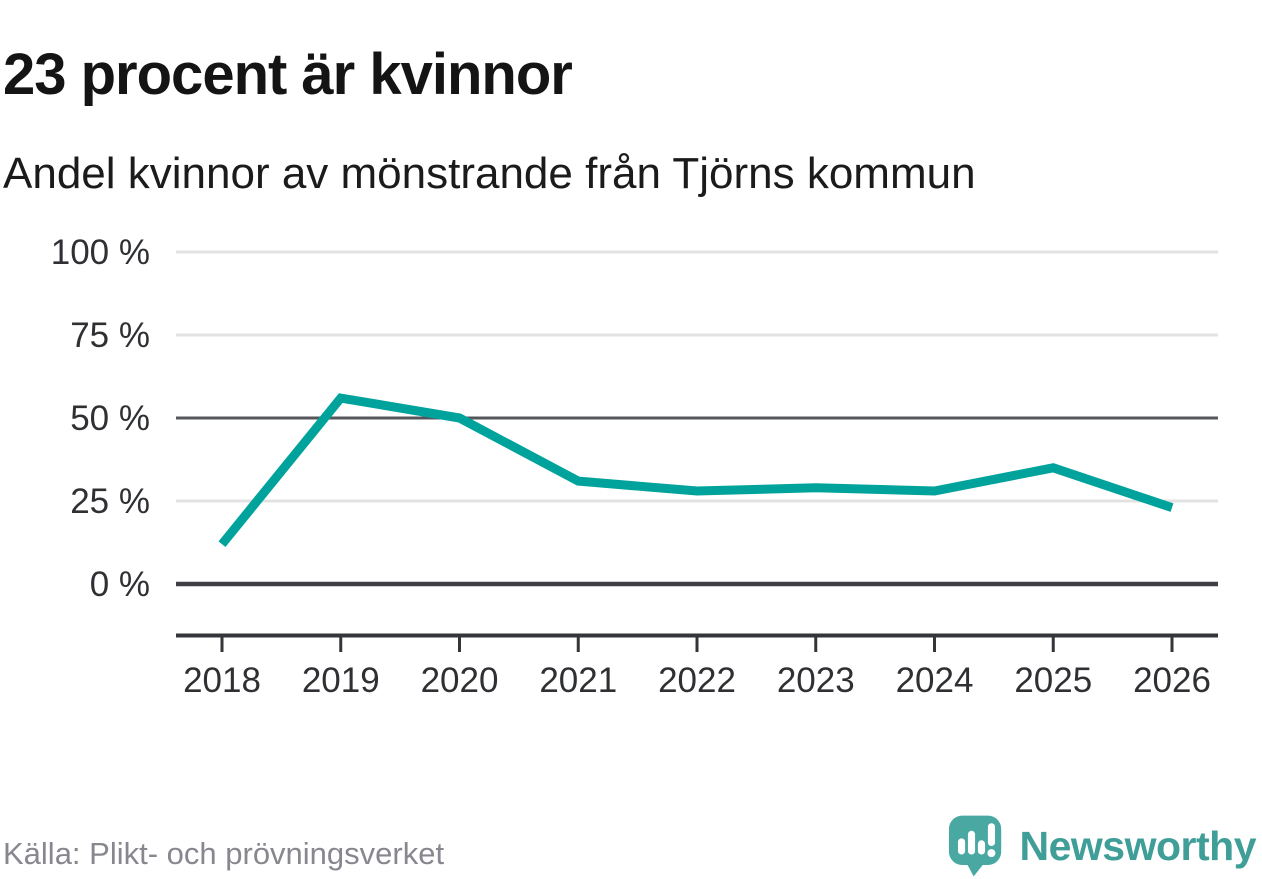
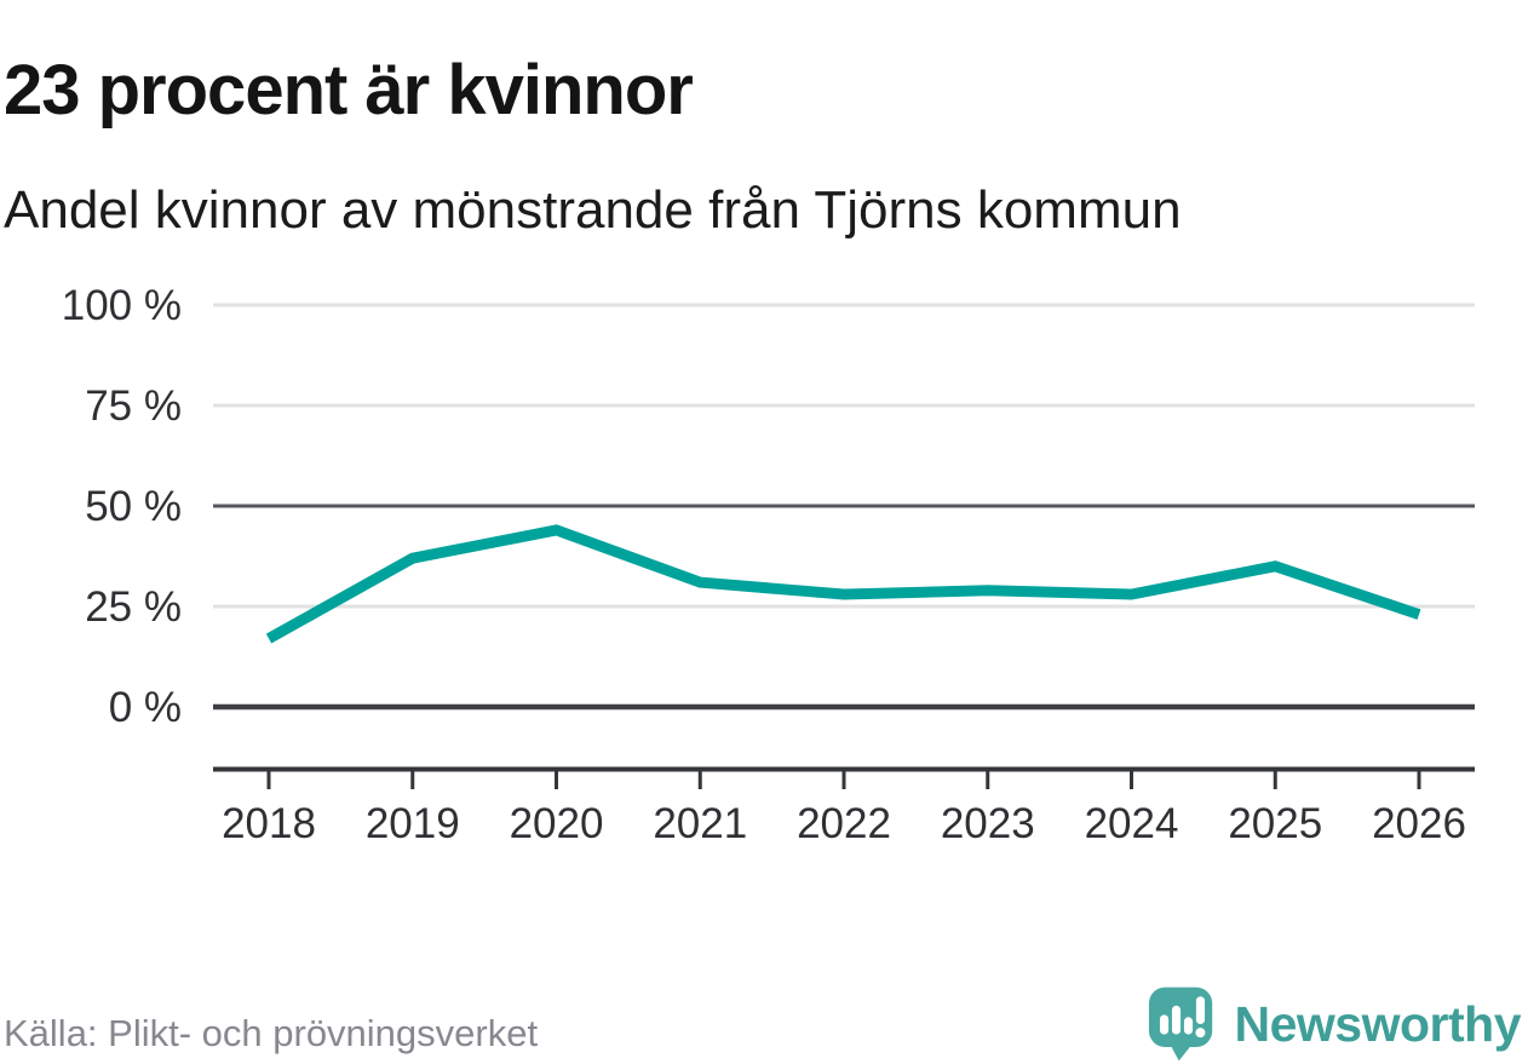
2018: 12% -> 17%
2019: 56% -> 37%
2020: 50% -> 44%
